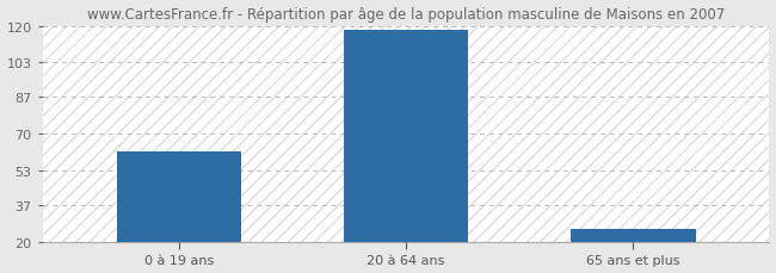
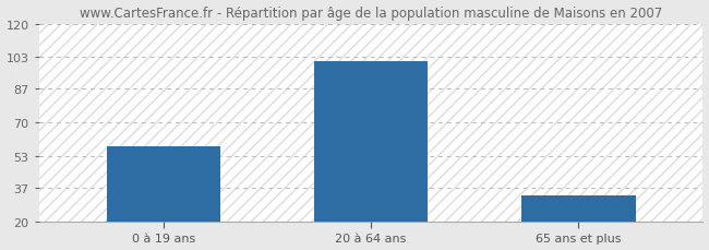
0 à 19 ans: 62 -> 58
20 à 64 ans: 118 -> 101
65 ans et plus: 26 -> 33
